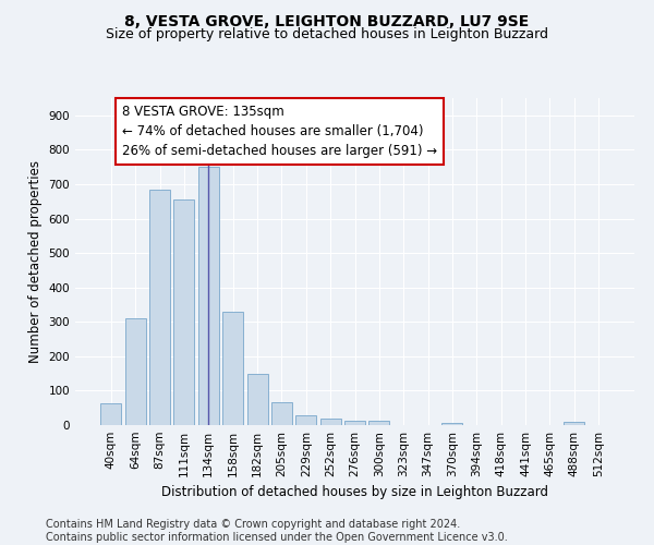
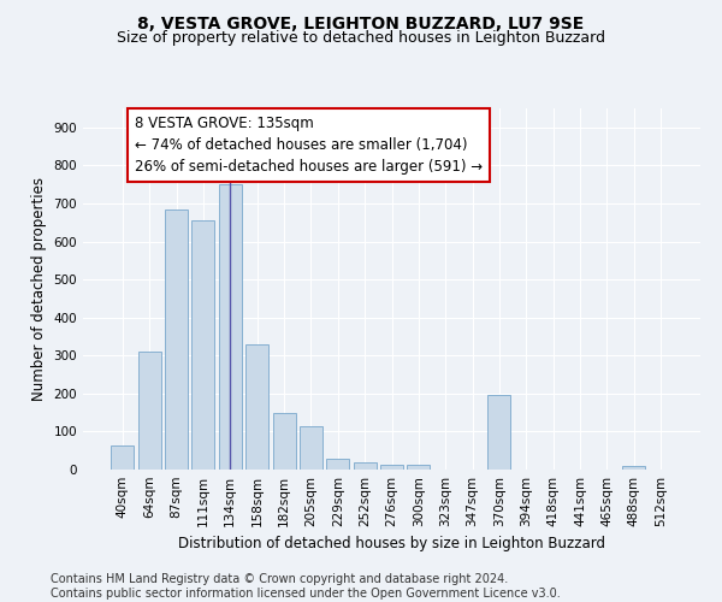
205sqm: 65 -> 115
370sqm: 7 -> 195
